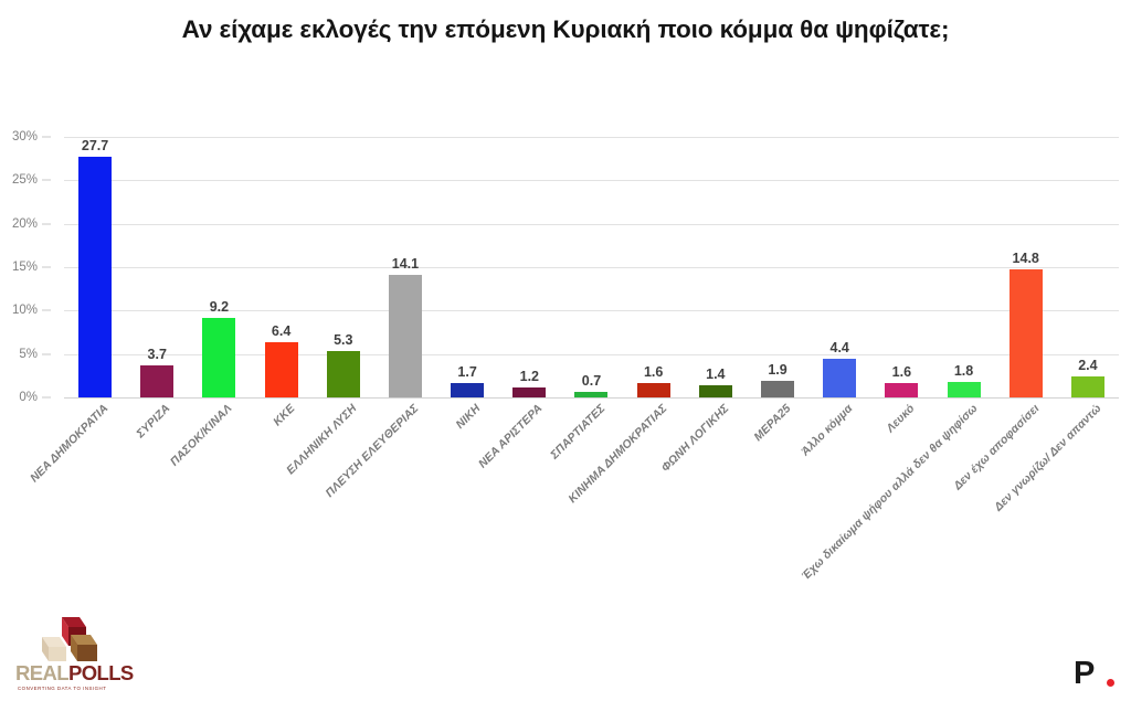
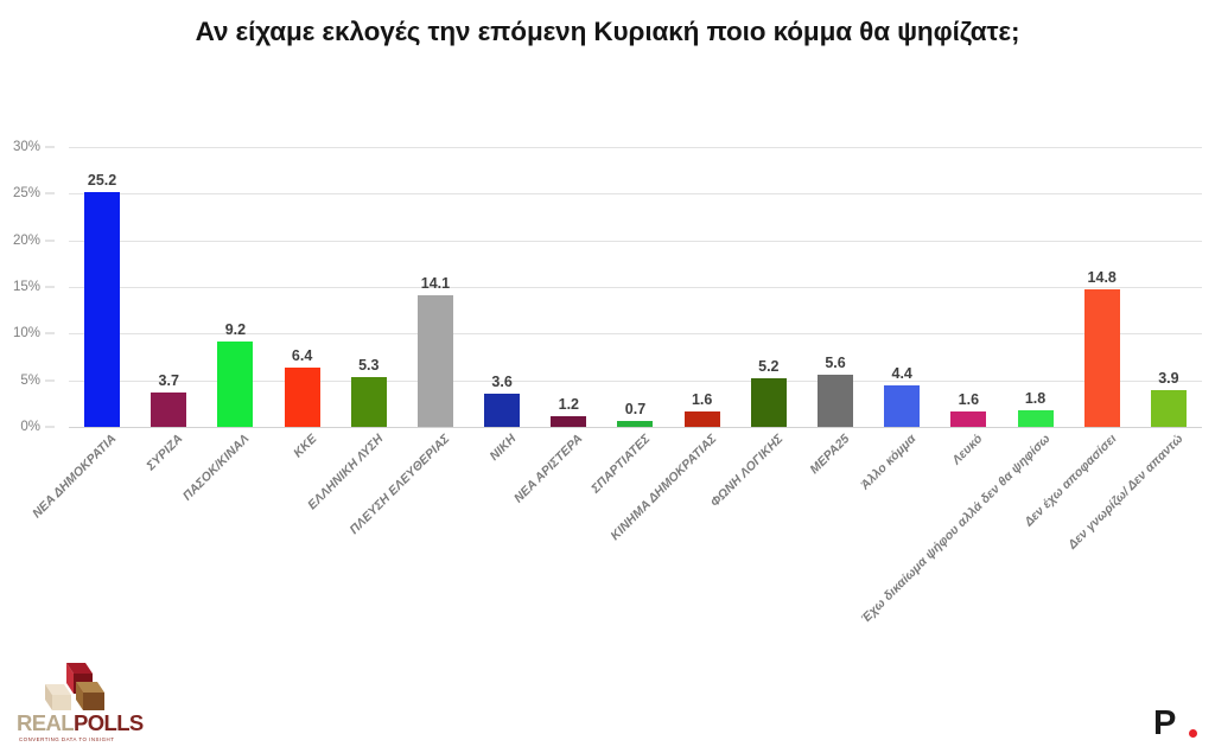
ΝΕΑ ΔΗΜΟΚΡΑΤΙΑ: 27.7 -> 25.2
ΝΙΚΗ: 1.7 -> 3.6
ΦΩΝΗ ΛΟΓΙΚΗΣ: 1.4 -> 5.2
ΜΕΡΑ25: 1.9 -> 5.6
Δεν γνωρίζω/ Δεν απαντώ: 2.4 -> 3.9
